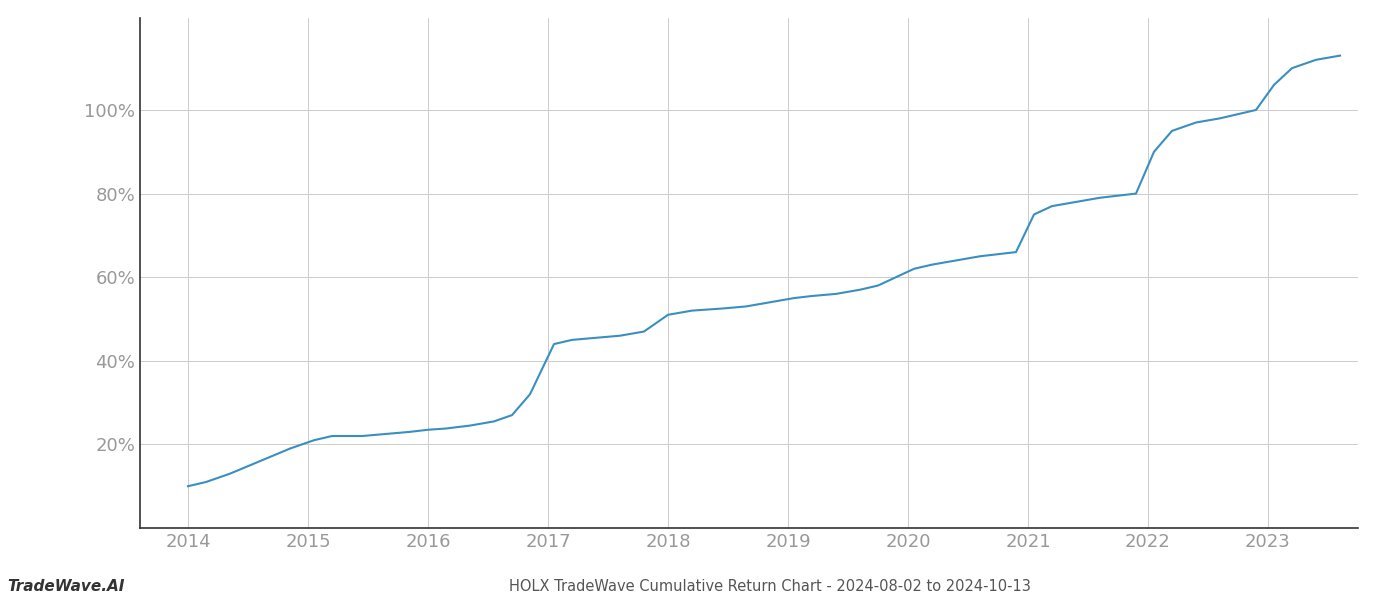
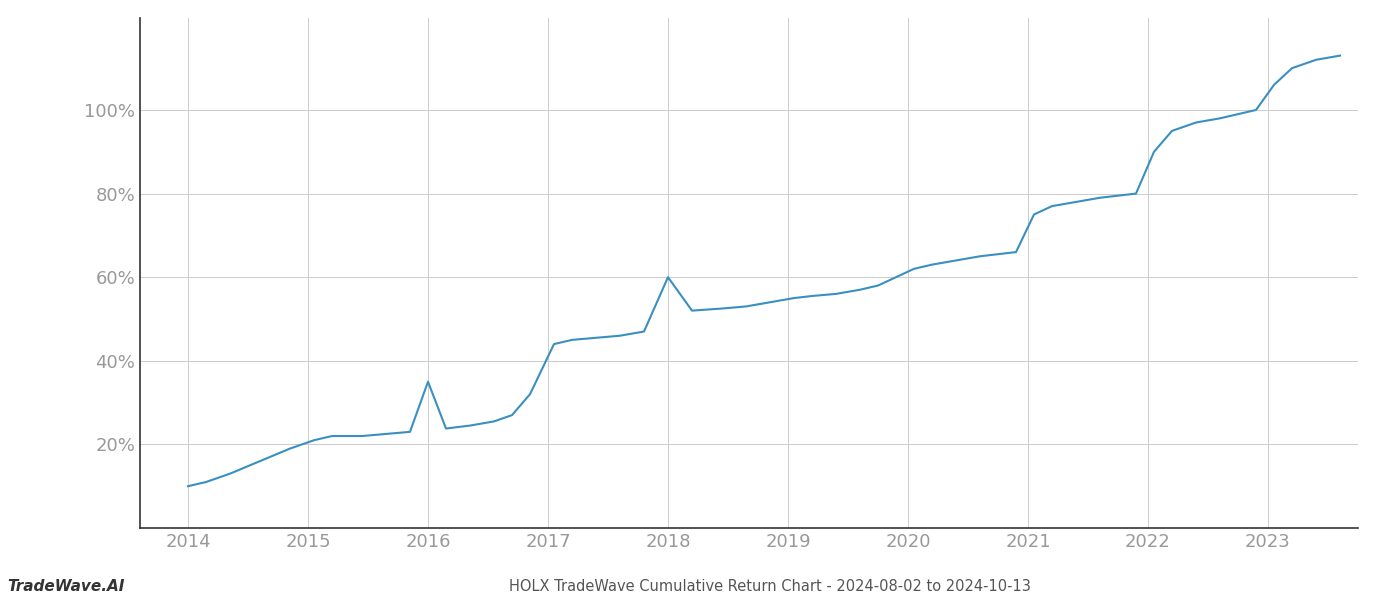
2016: 23.5% -> 35.0%
2018: 51.0% -> 60.0%
